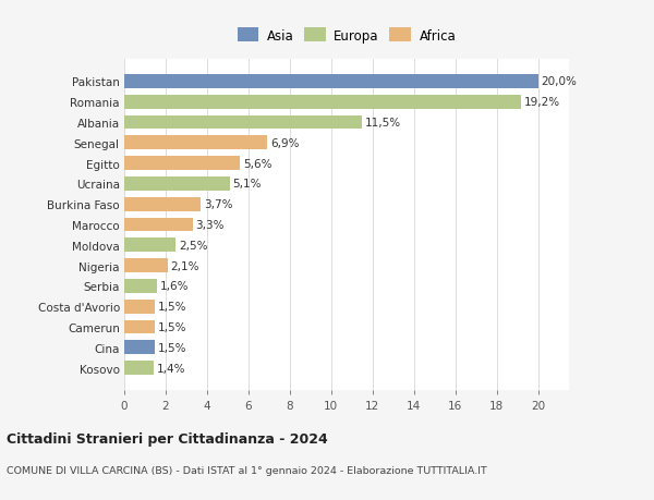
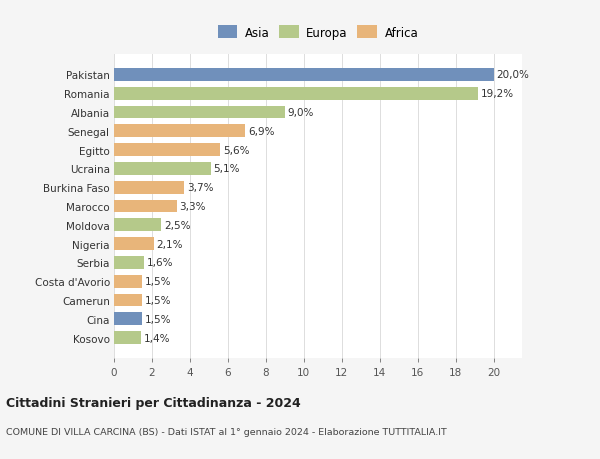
Albania: 11,5% -> 9,0%
